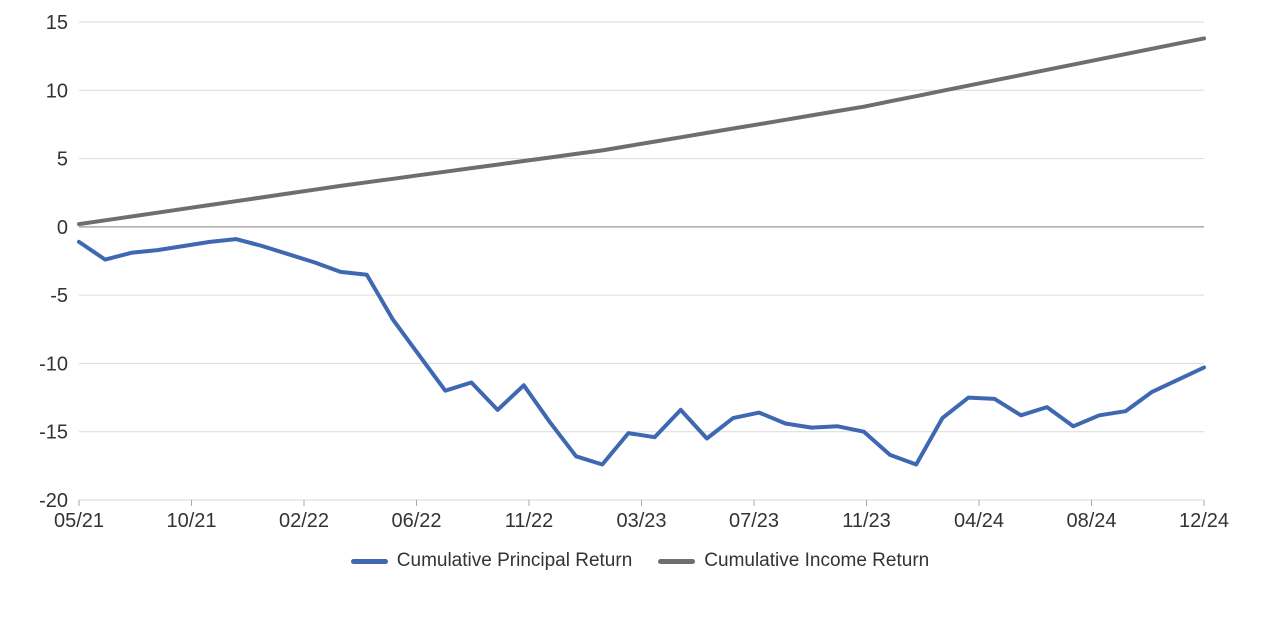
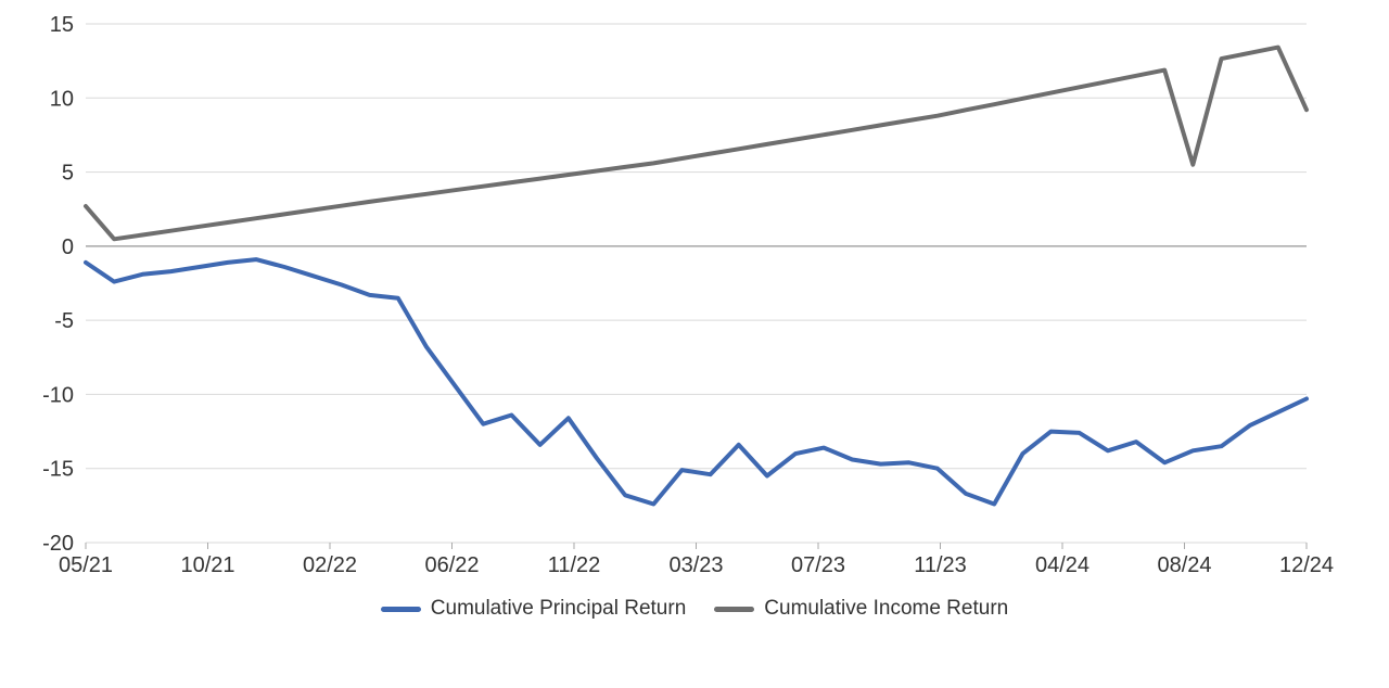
Cumulative Income Return/05/21: 0.2 -> 2.7
Cumulative Income Return/08/24: 12.3 -> 5.5
Cumulative Income Return/12/24: 13.8 -> 9.2
